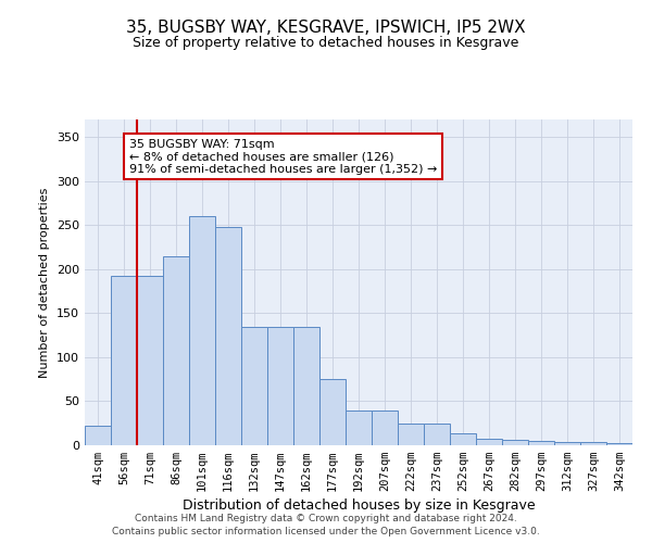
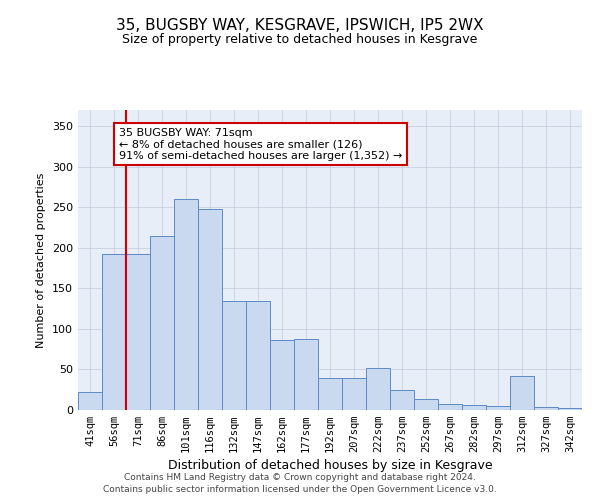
162sqm: 135 -> 86
177sqm: 75 -> 88
222sqm: 25 -> 52
312sqm: 4 -> 42
